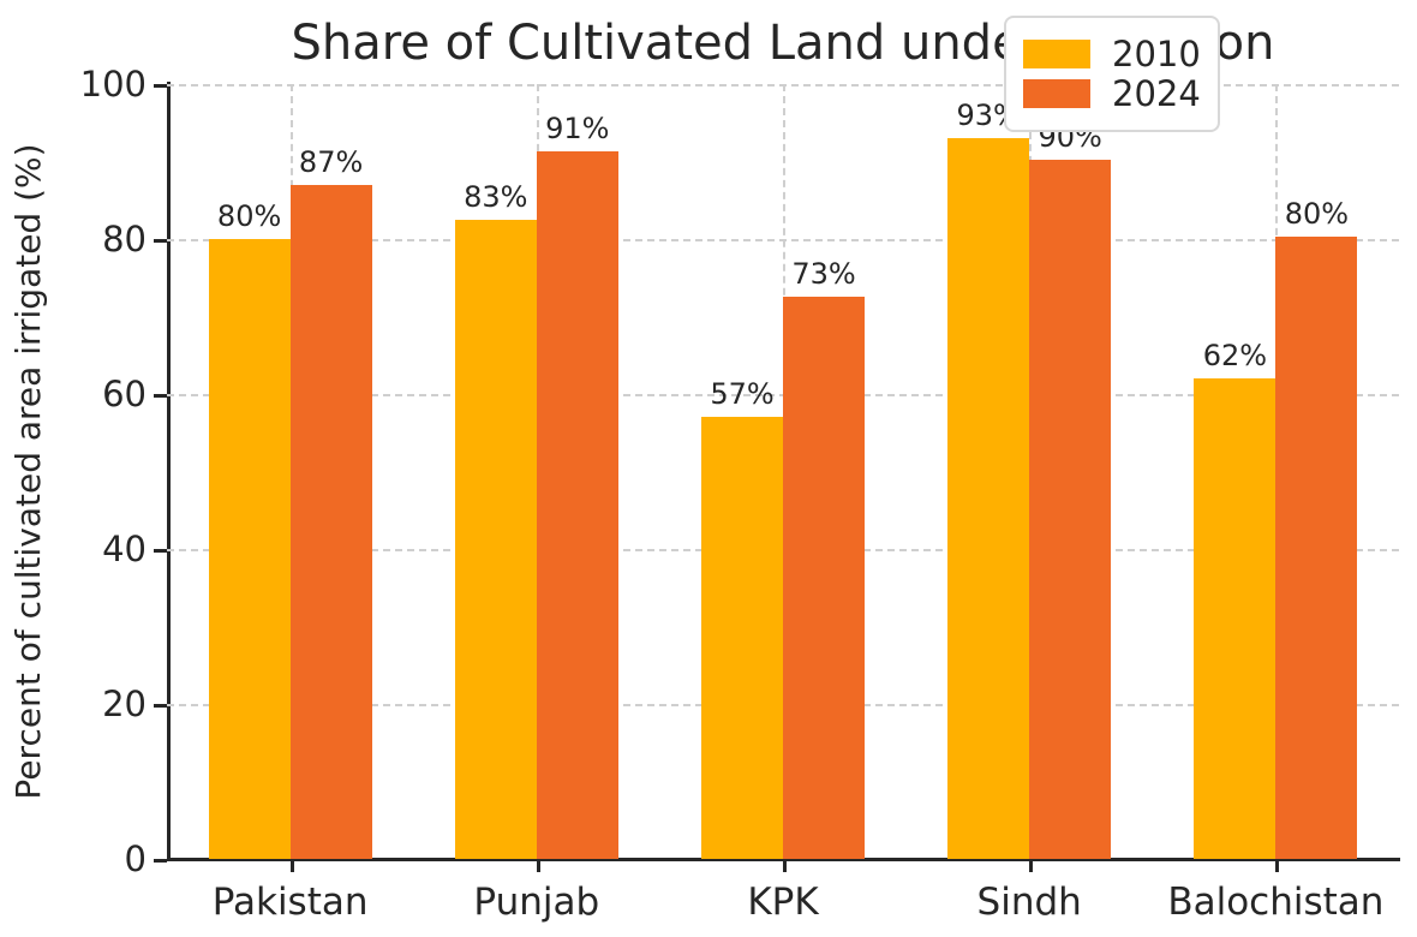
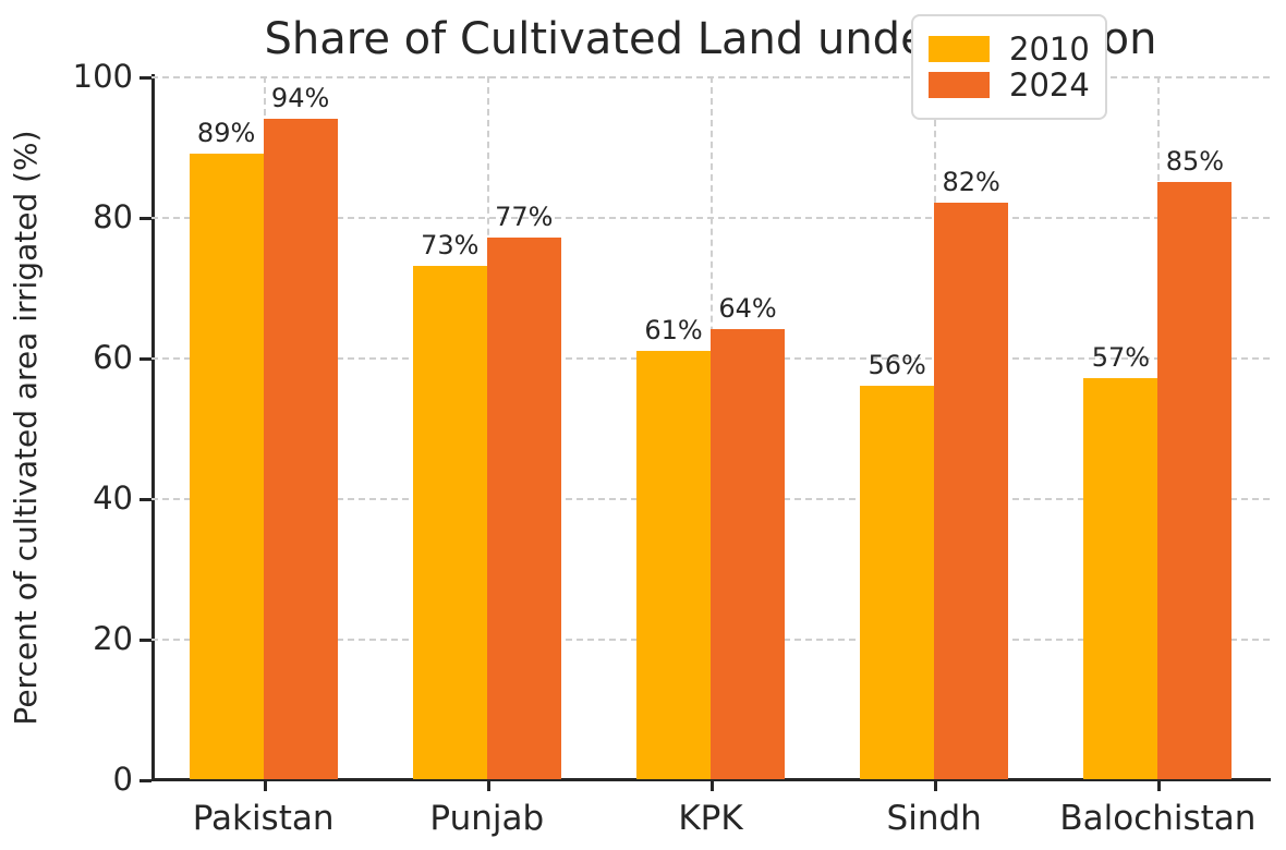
2010/Pakistan: 80% -> 89%
2024/Pakistan: 87% -> 94%
2010/Punjab: 83% -> 73%
2024/Punjab: 91% -> 77%
2010/KPK: 57% -> 61%
2024/KPK: 73% -> 64%
2010/Sindh: 93% -> 56%
2024/Sindh: 90% -> 82%
2010/Balochistan: 62% -> 57%
2024/Balochistan: 80% -> 85%
